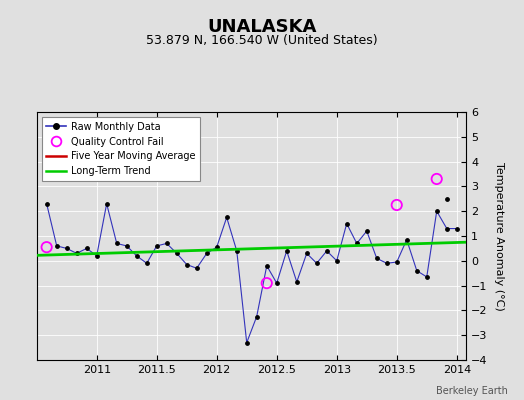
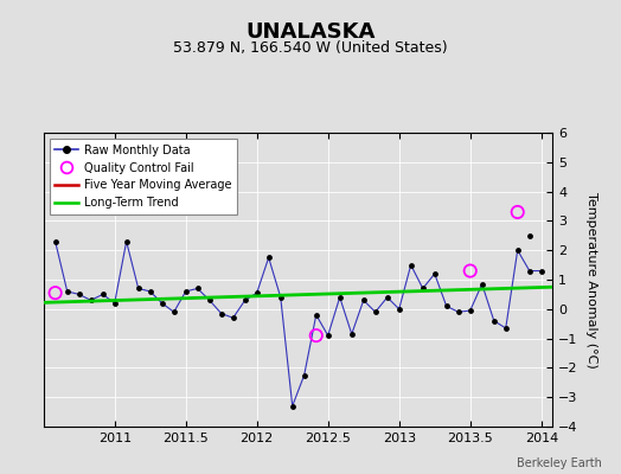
Quality Control Fail/2013.5: 2.25 -> 1.30
